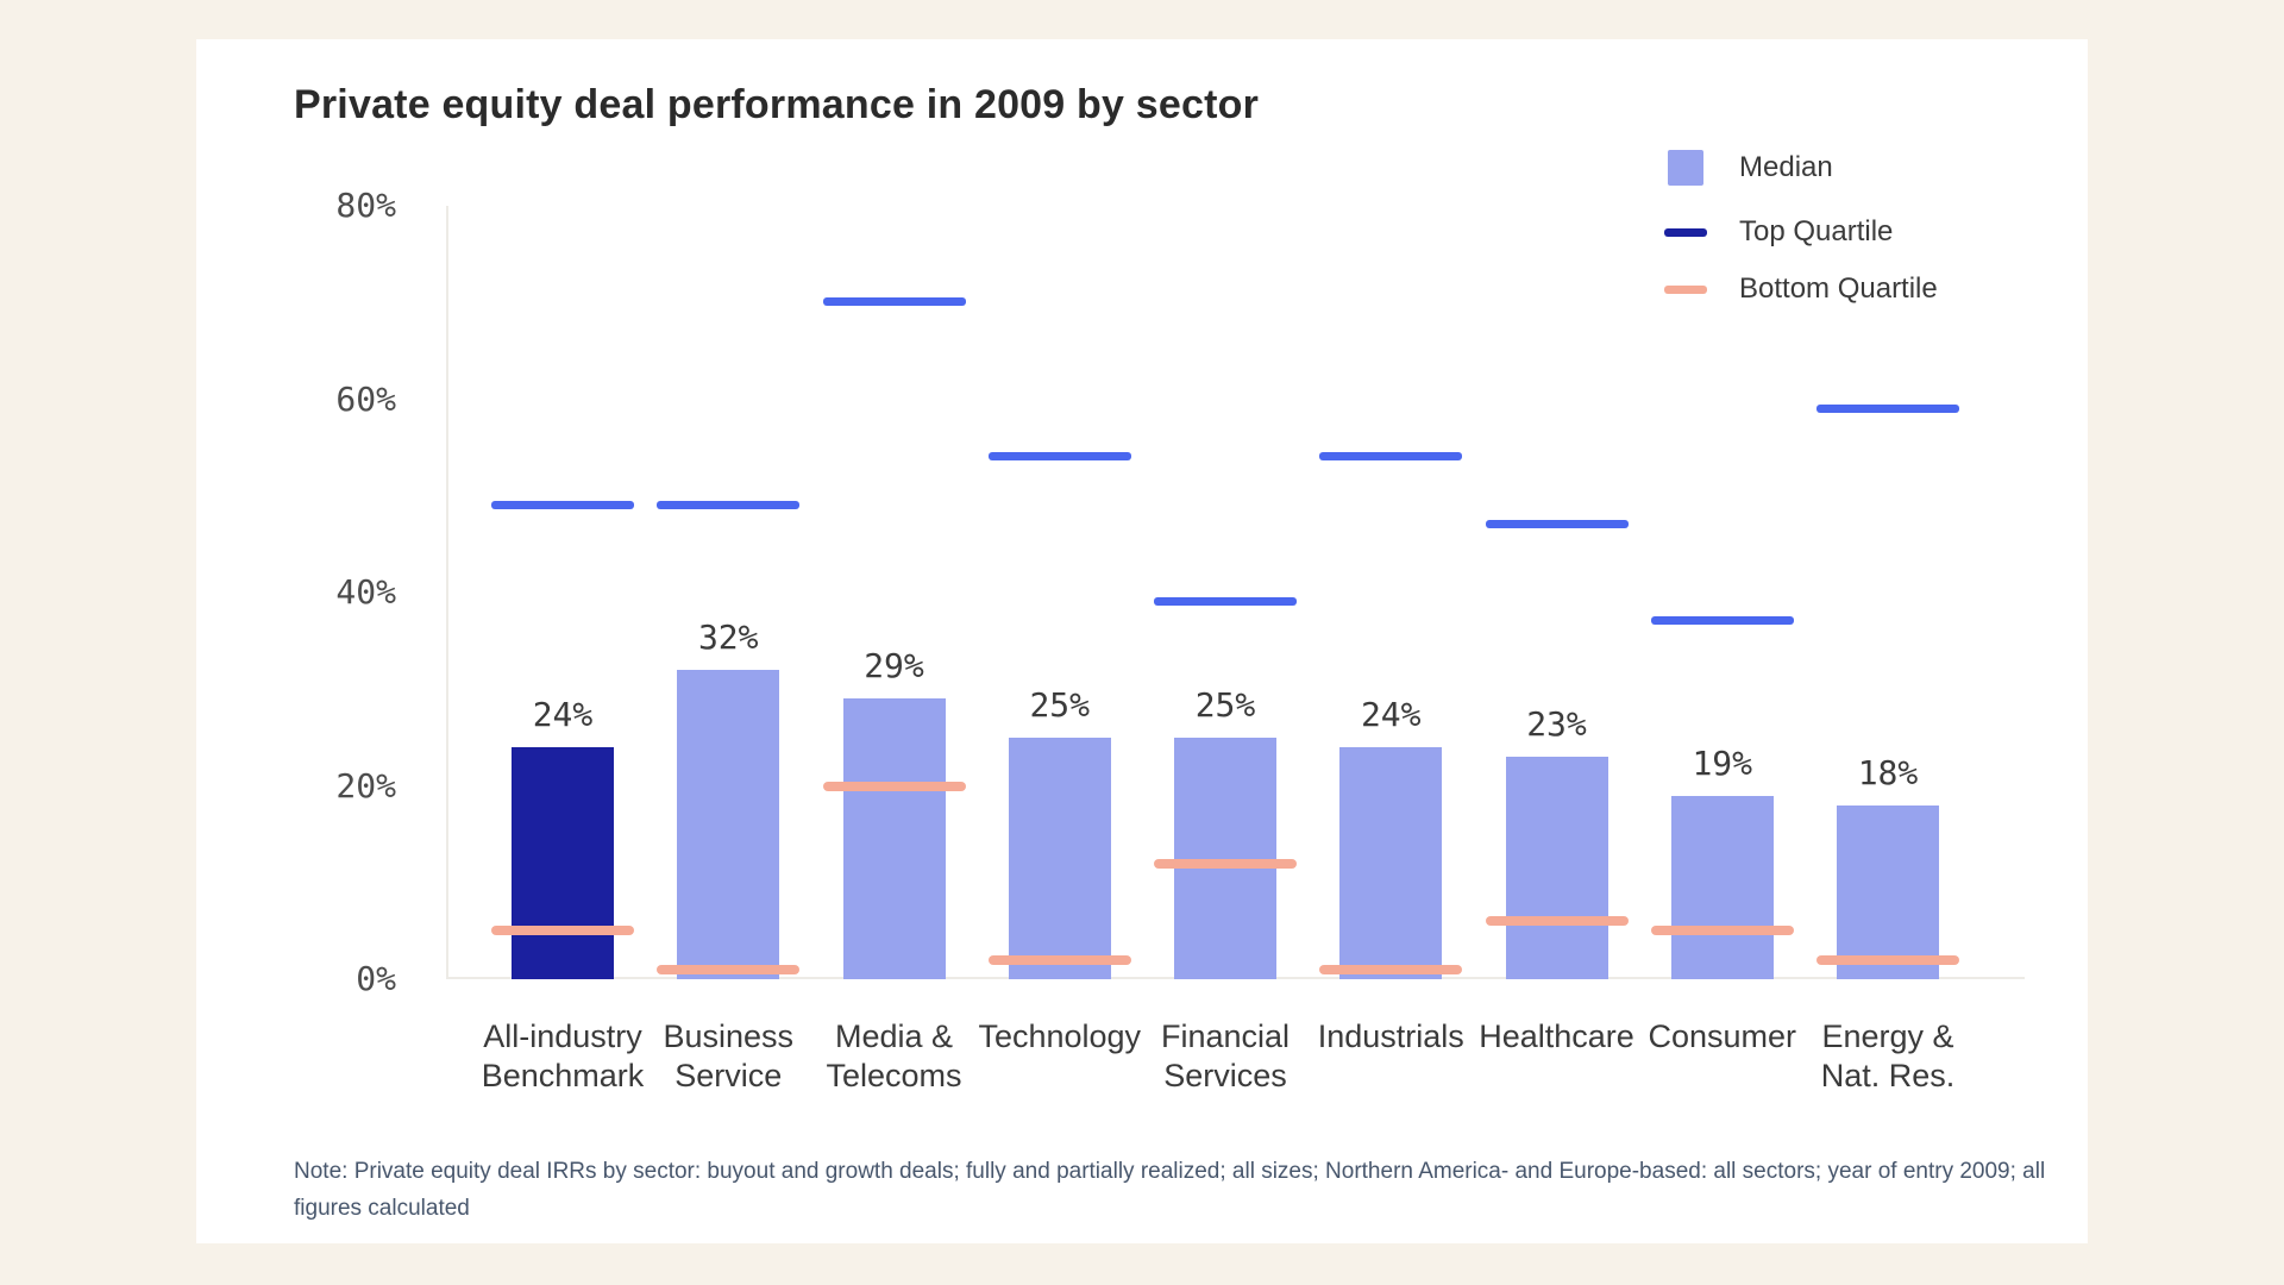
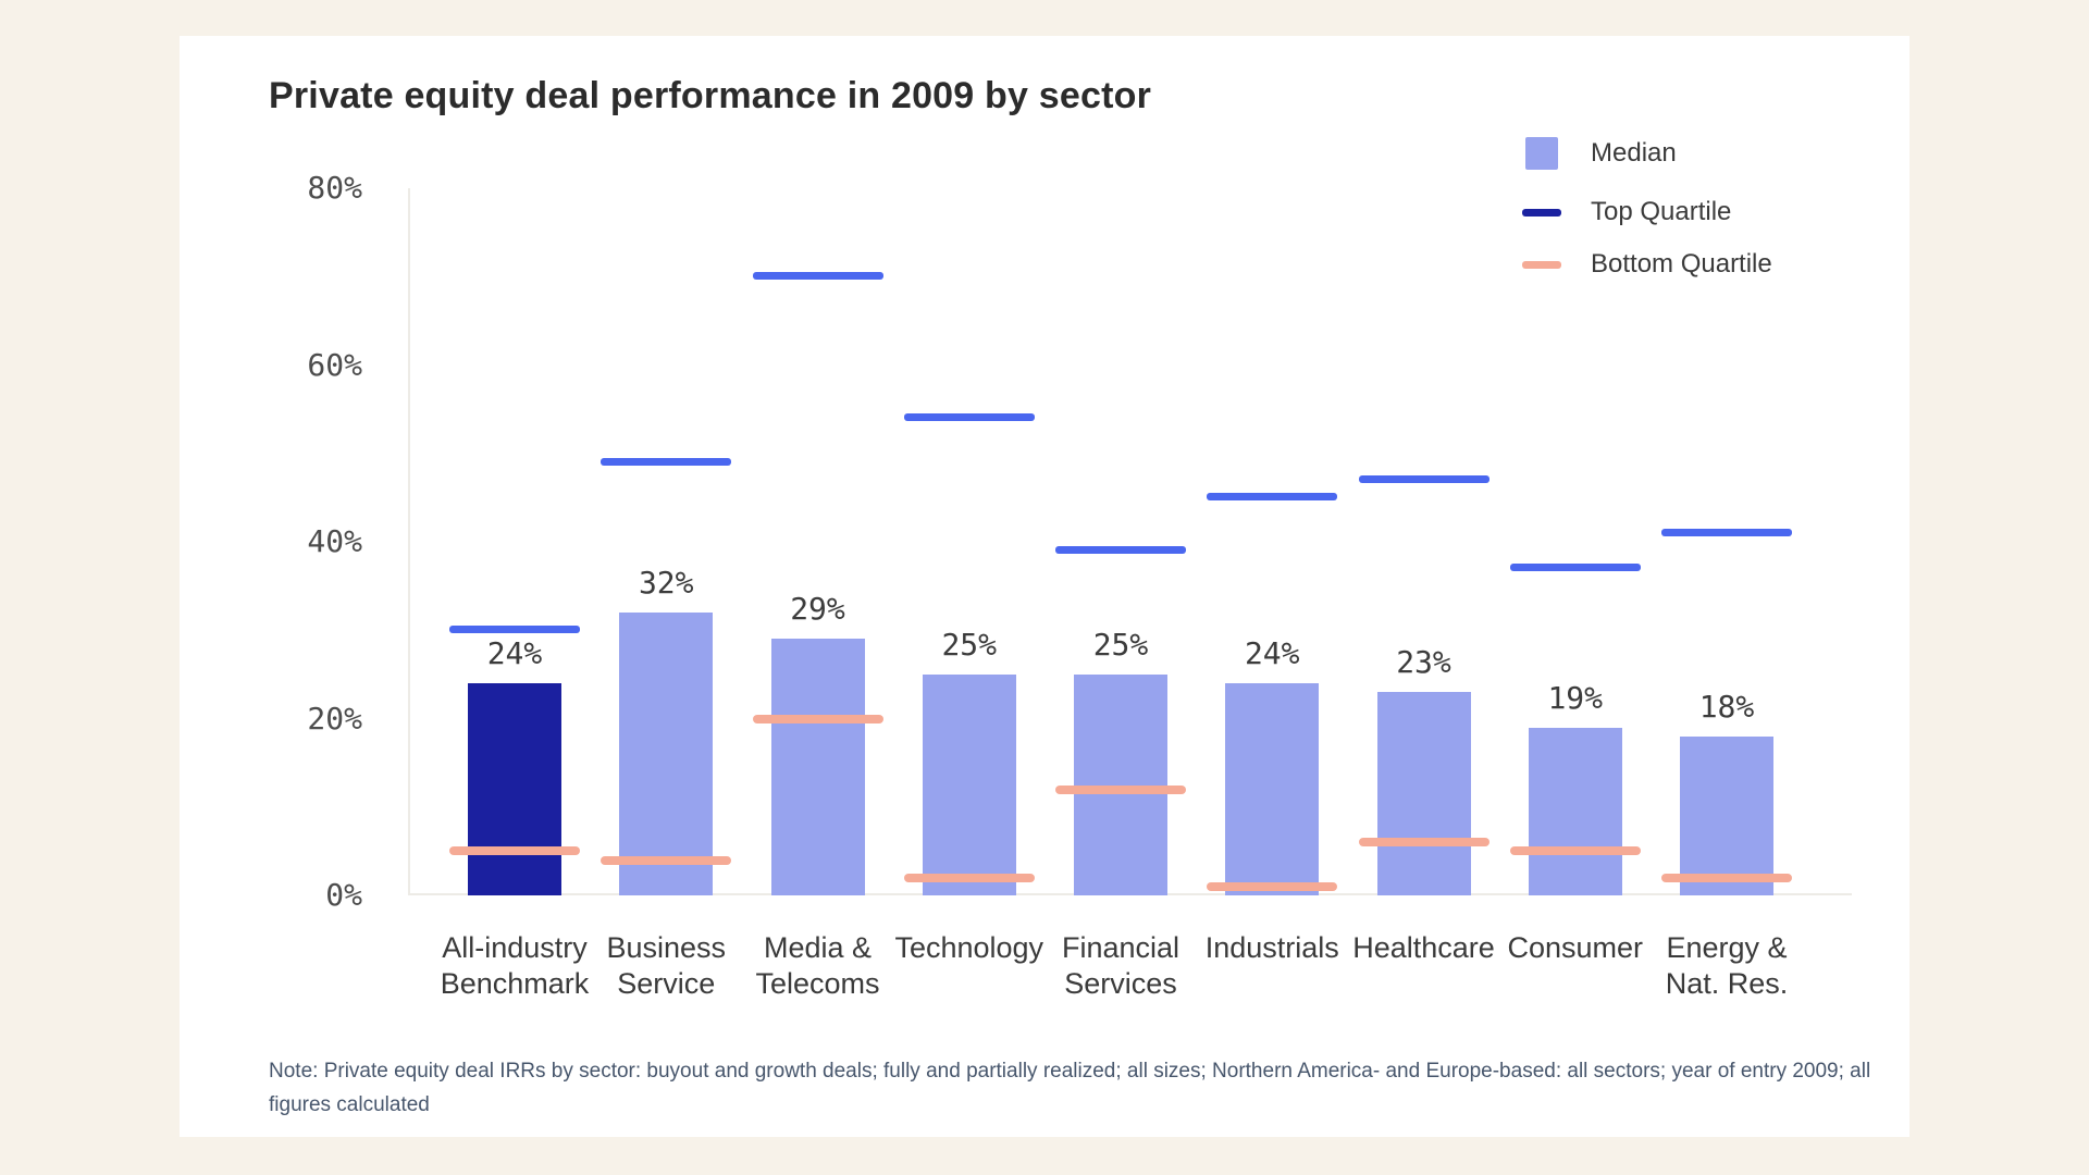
Top Quartile/All-industry Benchmark: 49% -> 30%
Bottom Quartile/Business Service: 1% -> 4%
Top Quartile/Industrials: 54% -> 45%
Top Quartile/Energy & Nat. Res.: 59% -> 41%
